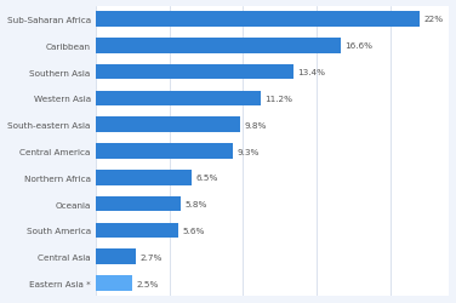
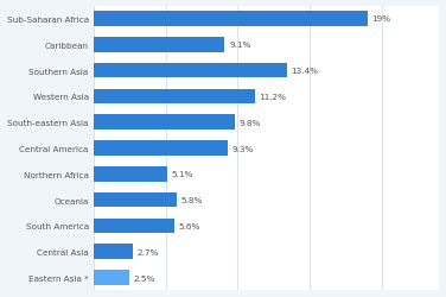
Sub-Saharan Africa: 22% -> 19%
Caribbean: 16.6% -> 9.1%
Northern Africa: 6.5% -> 5.1%
